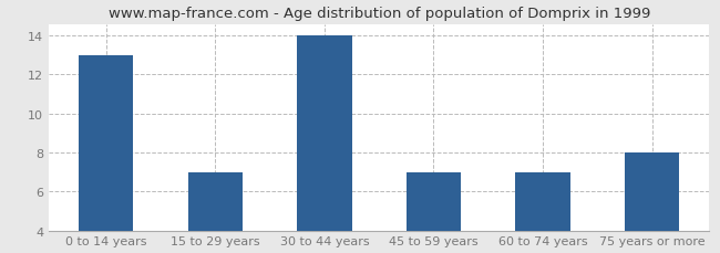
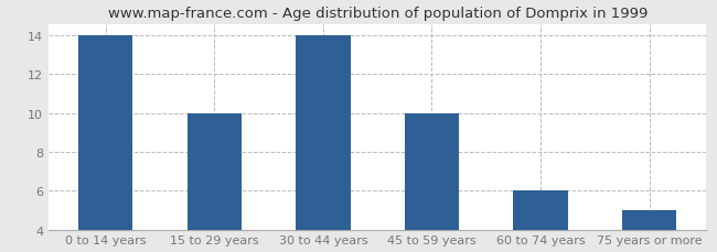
0 to 14 years: 13 -> 14
15 to 29 years: 7 -> 10
45 to 59 years: 7 -> 10
60 to 74 years: 7 -> 6
75 years or more: 8 -> 5
